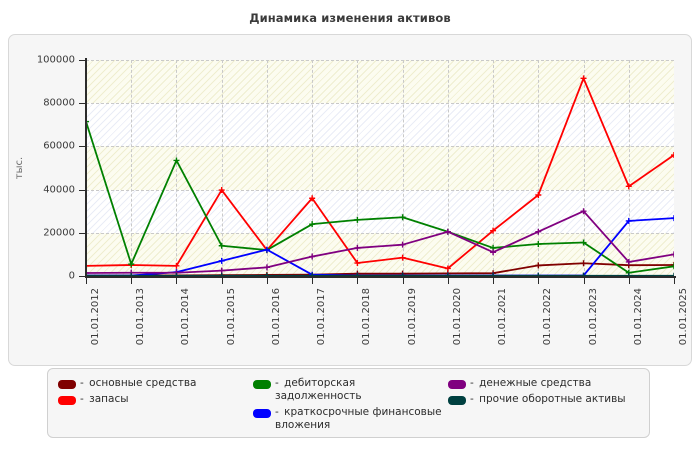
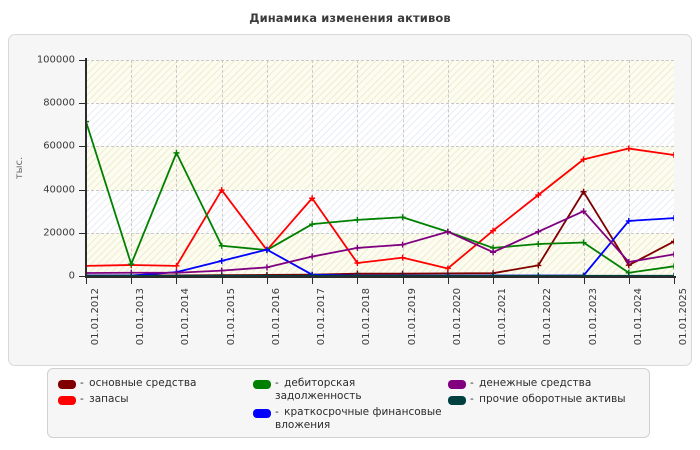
дебиторская задолженность/01.01.2014: 54000 -> 57000
основные средства/01.01.2023: 6000 -> 39000
запасы/01.01.2023: 92000 -> 54000
запасы/01.01.2024: 42000 -> 59000
основные средства/01.01.2025: 5000 -> 16000
